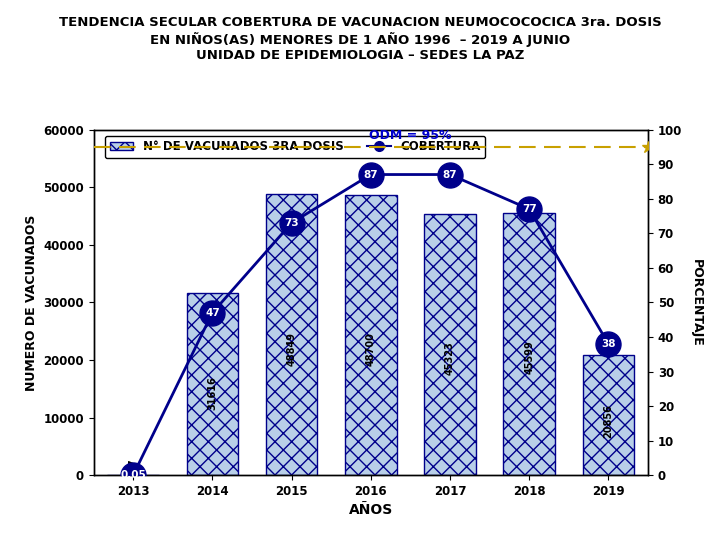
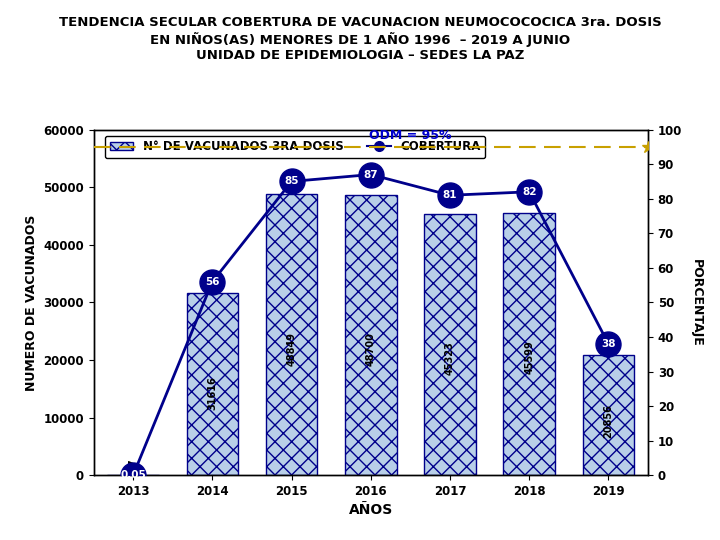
COBERTURA/2014: 47 -> 56
COBERTURA/2015: 73 -> 85
COBERTURA/2017: 87 -> 81
COBERTURA/2018: 77 -> 82
